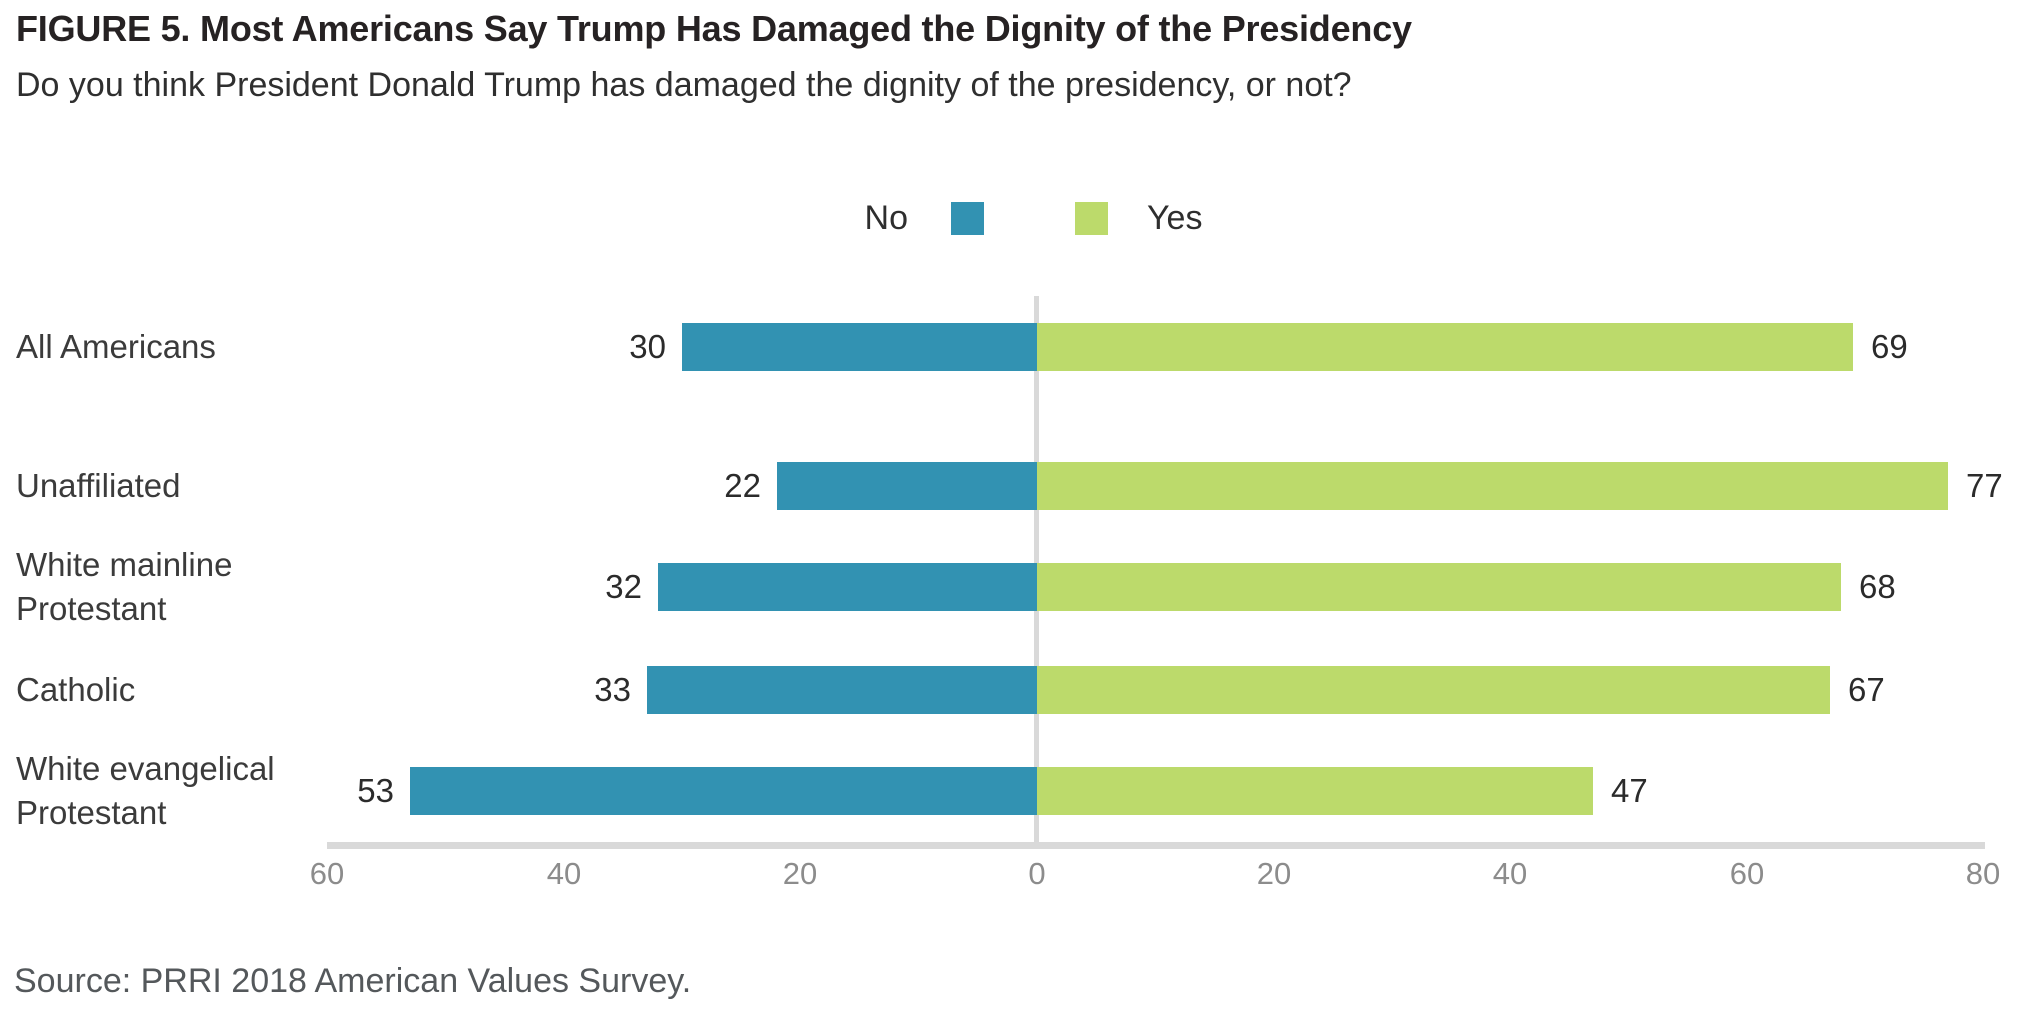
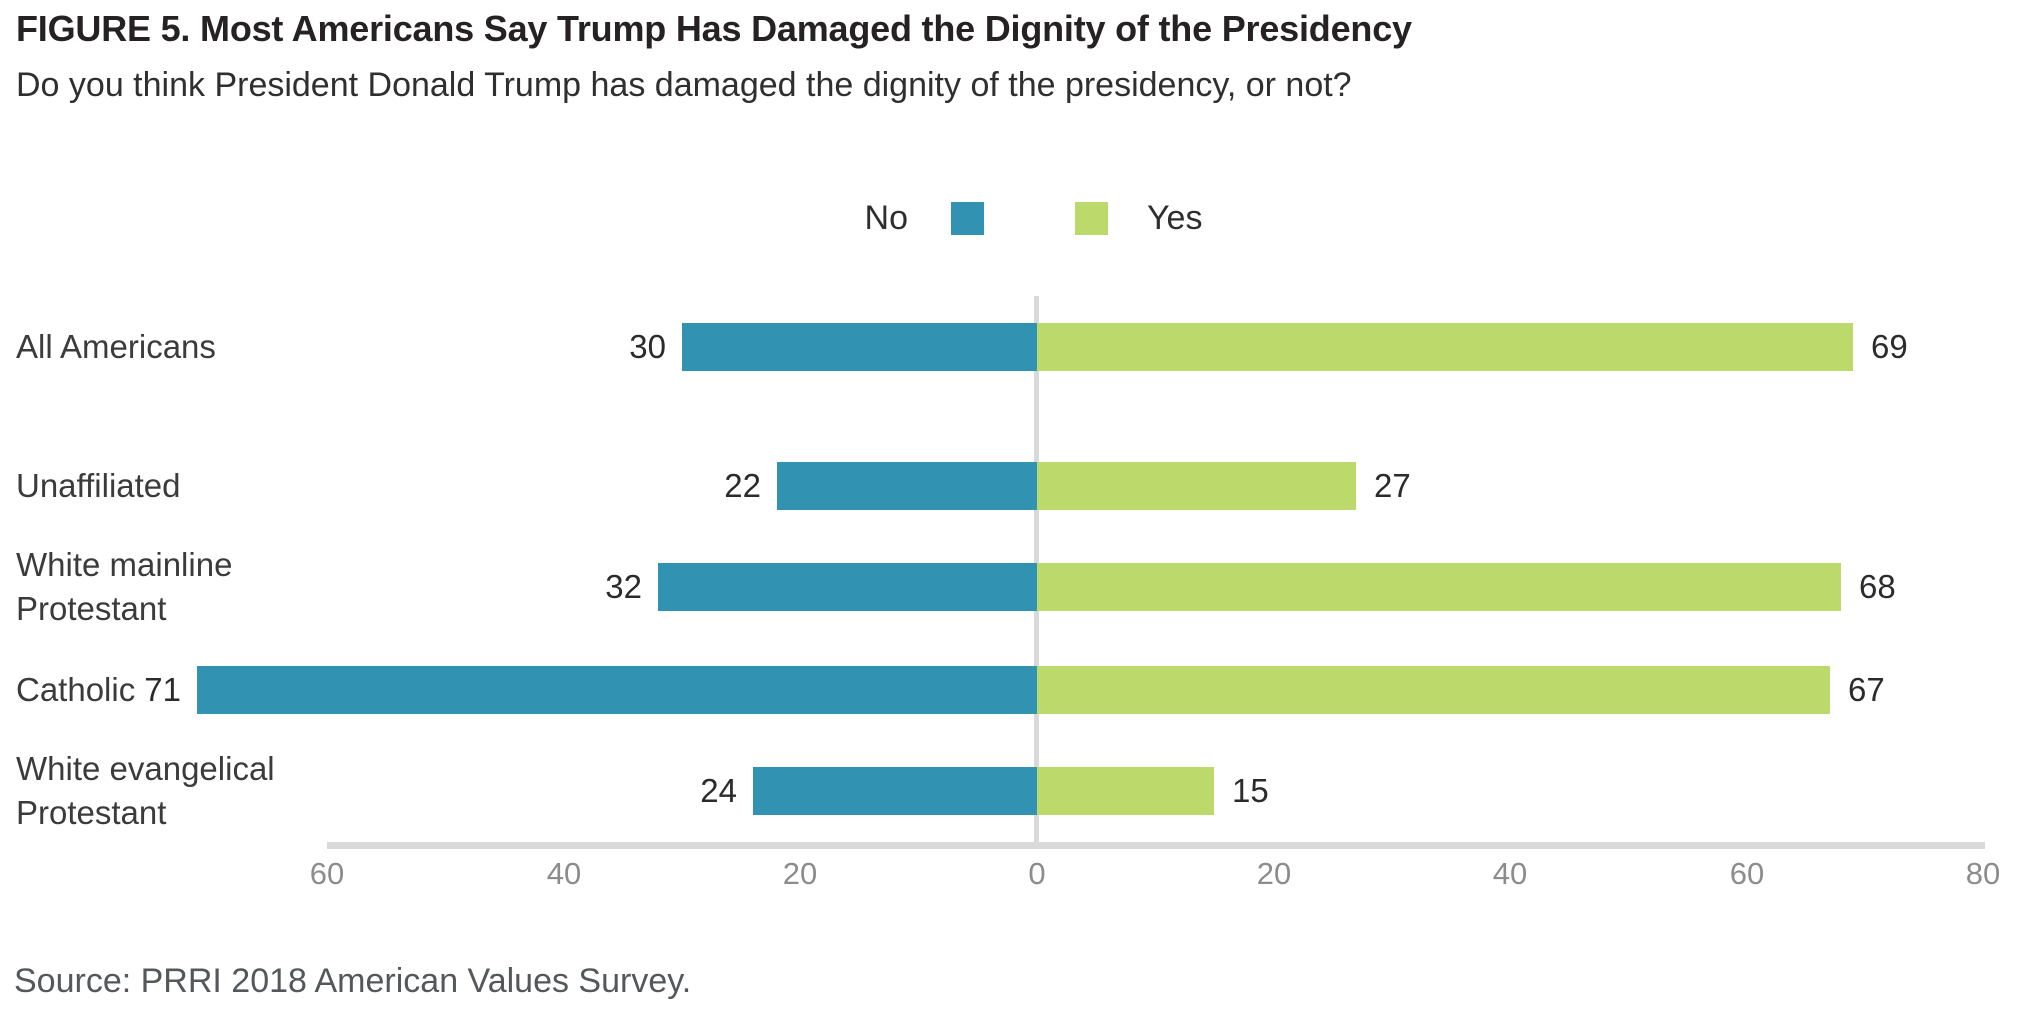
Yes/Unaffiliated: 77 -> 27
No/Catholic: 33 -> 71
No/White evangelical Protestant: 53 -> 24
Yes/White evangelical Protestant: 47 -> 15
